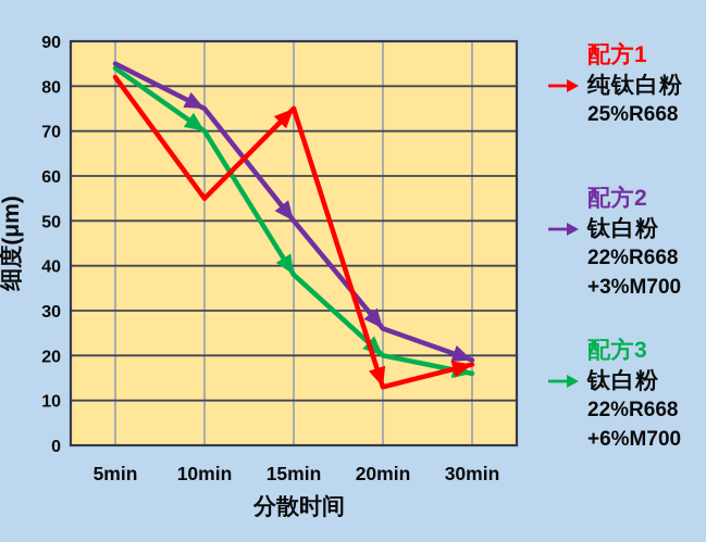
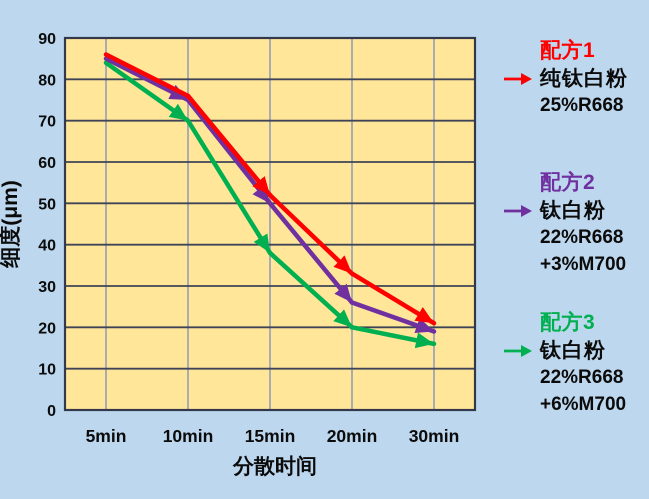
配方1 纯钛白粉 25%R668/5min: 82 -> 86
配方1 纯钛白粉 25%R668/10min: 55 -> 76
配方1 纯钛白粉 25%R668/15min: 75 -> 52
配方1 纯钛白粉 25%R668/20min: 13 -> 33
配方1 纯钛白粉 25%R668/30min: 18 -> 21
